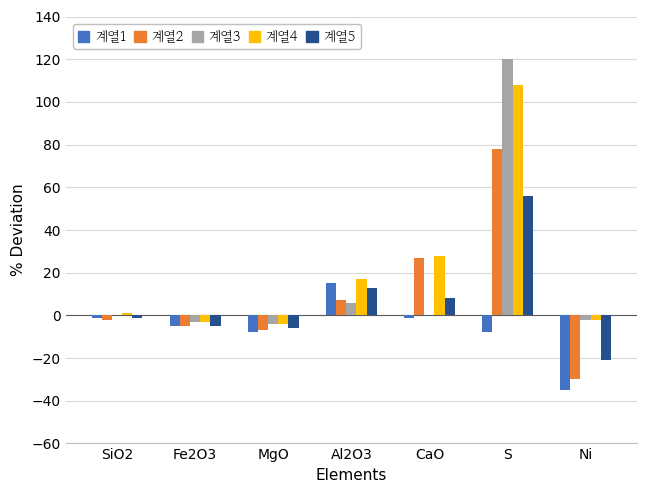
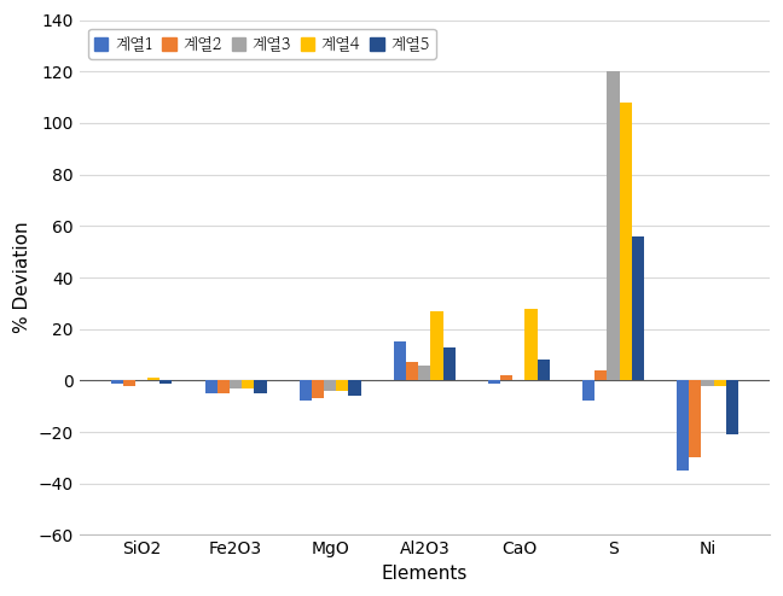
계열4/Al2O3: 17 -> 27
계열2/CaO: 27 -> 2
계열2/S: 78 -> 4
